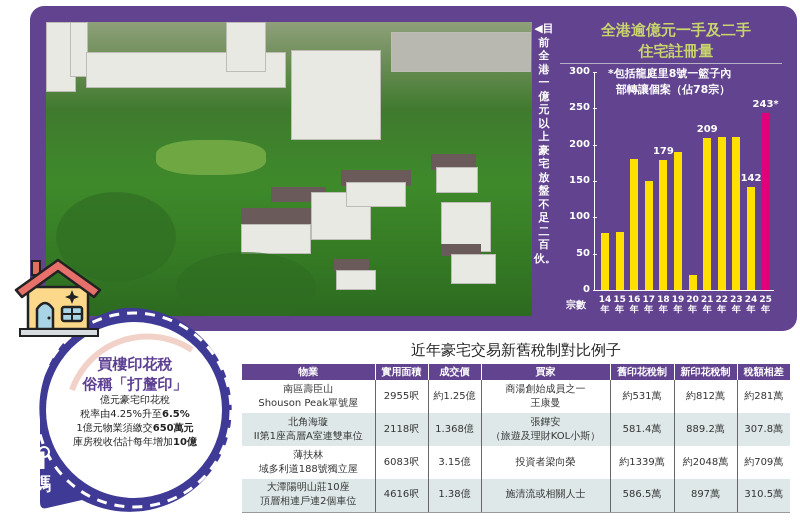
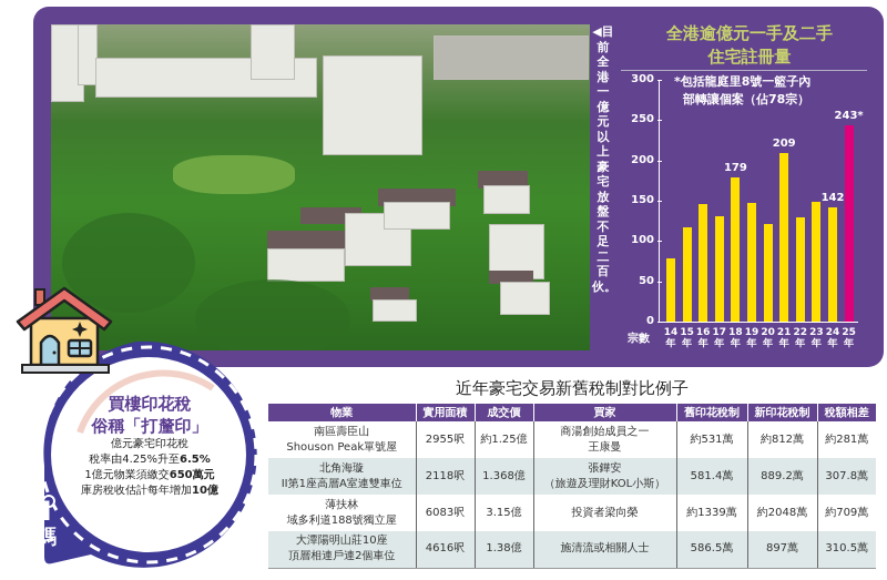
15年: 80 -> 120
16年: 180 -> 150
17年: 150 -> 130
19年: 190 -> 150
20年: 20 -> 120
22年: 210 -> 130
23年: 210 -> 150
